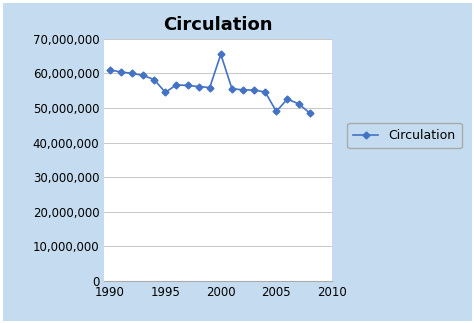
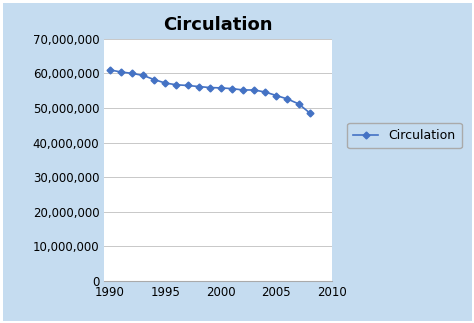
1995: 54,500,000 -> 57,200,000
2000: 65,500,000 -> 55,800,000
2005: 49,000,000 -> 53,600,000
